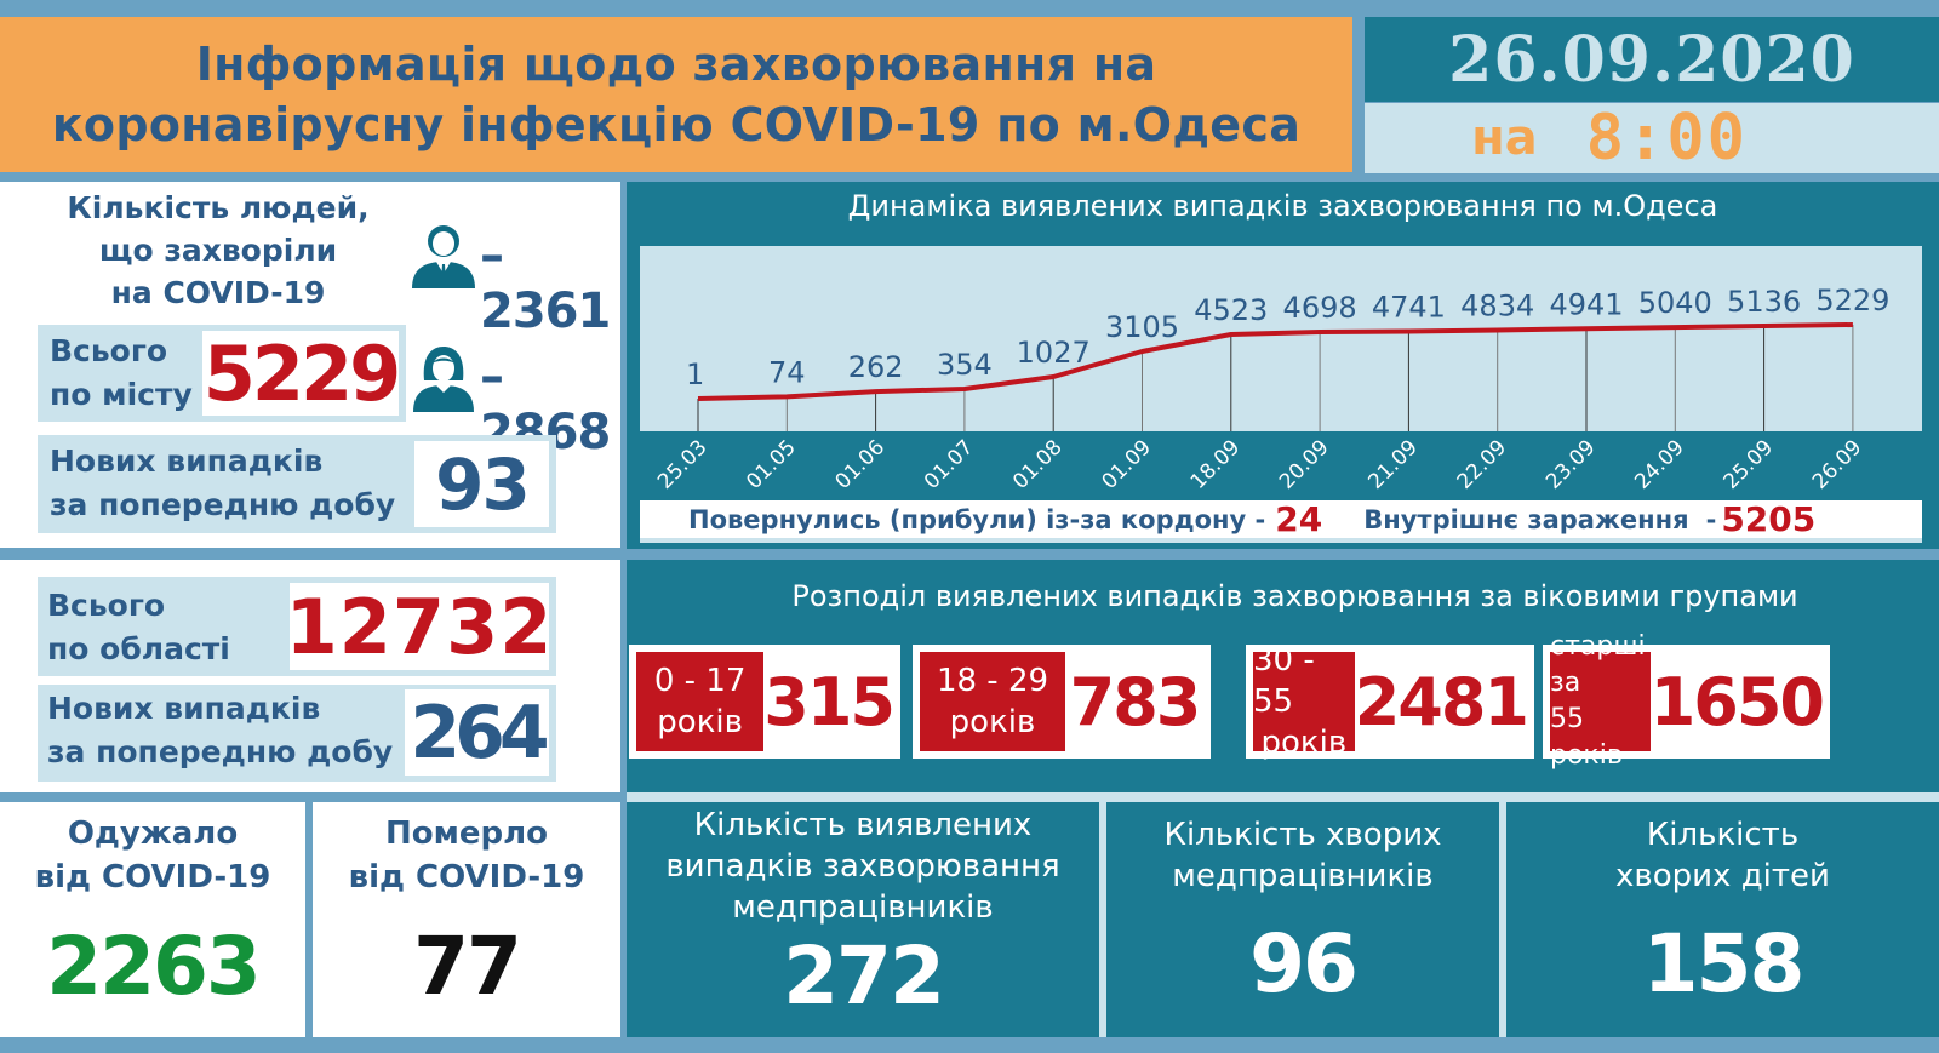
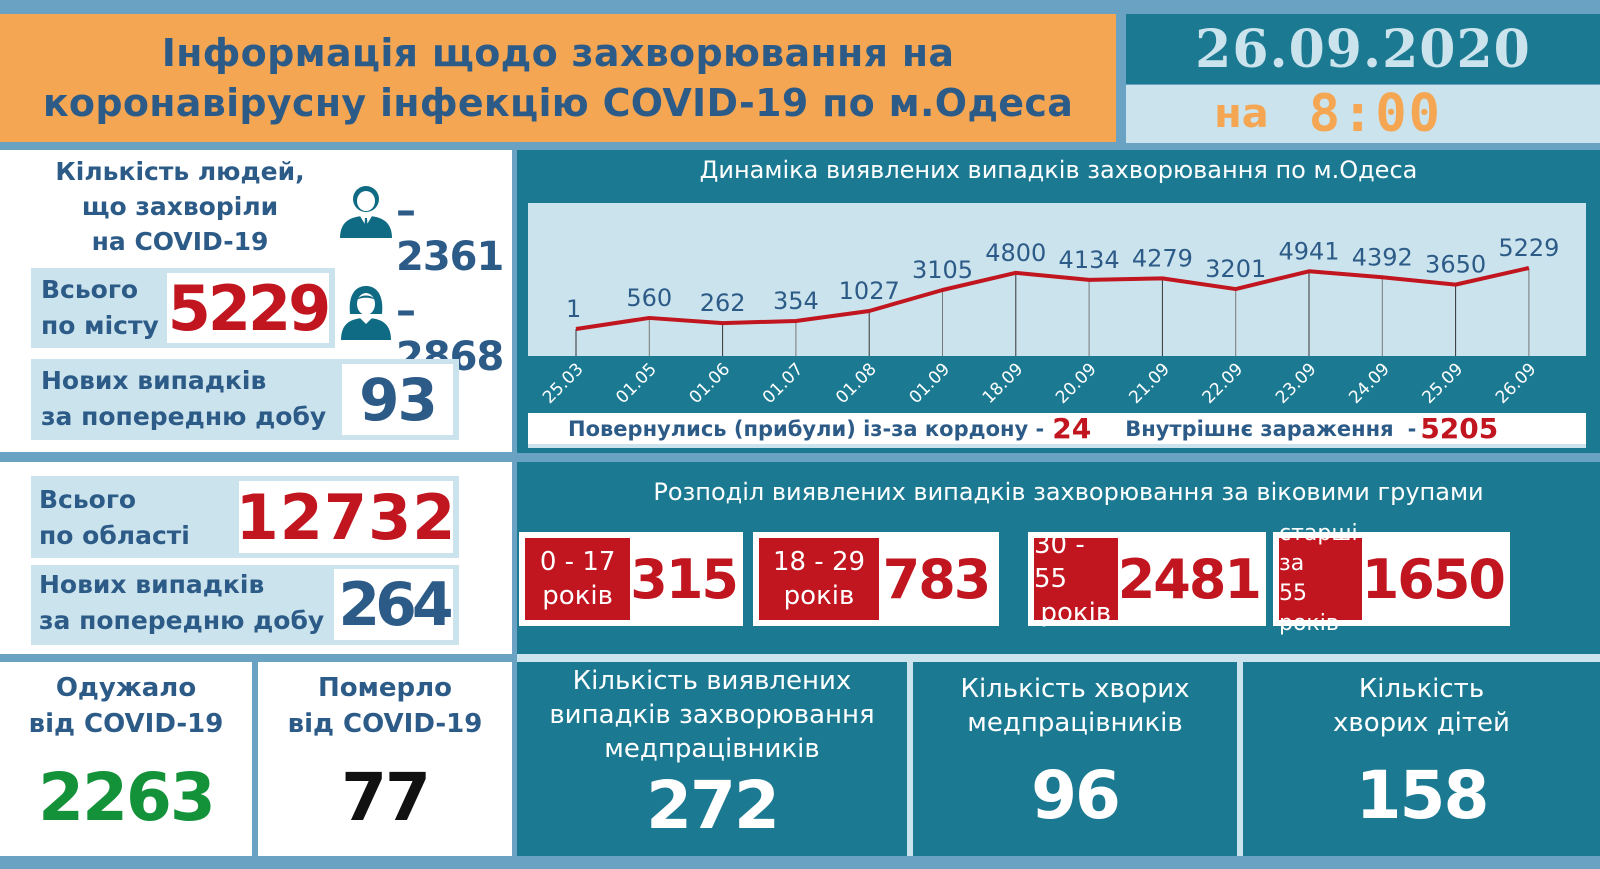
01.05: 74 -> 560
18.09: 4523 -> 4800
20.09: 4698 -> 4134
21.09: 4741 -> 4279
22.09: 4834 -> 3201
24.09: 5040 -> 4392
25.09: 5136 -> 3650
